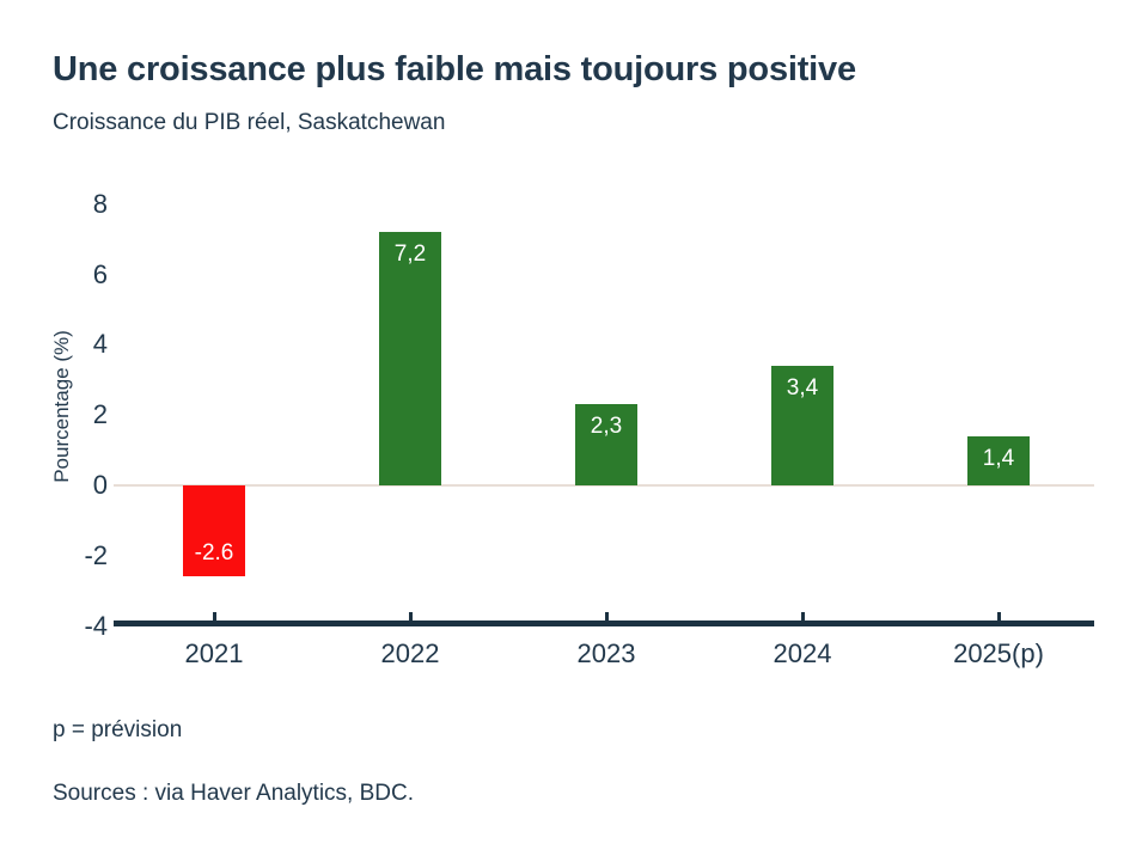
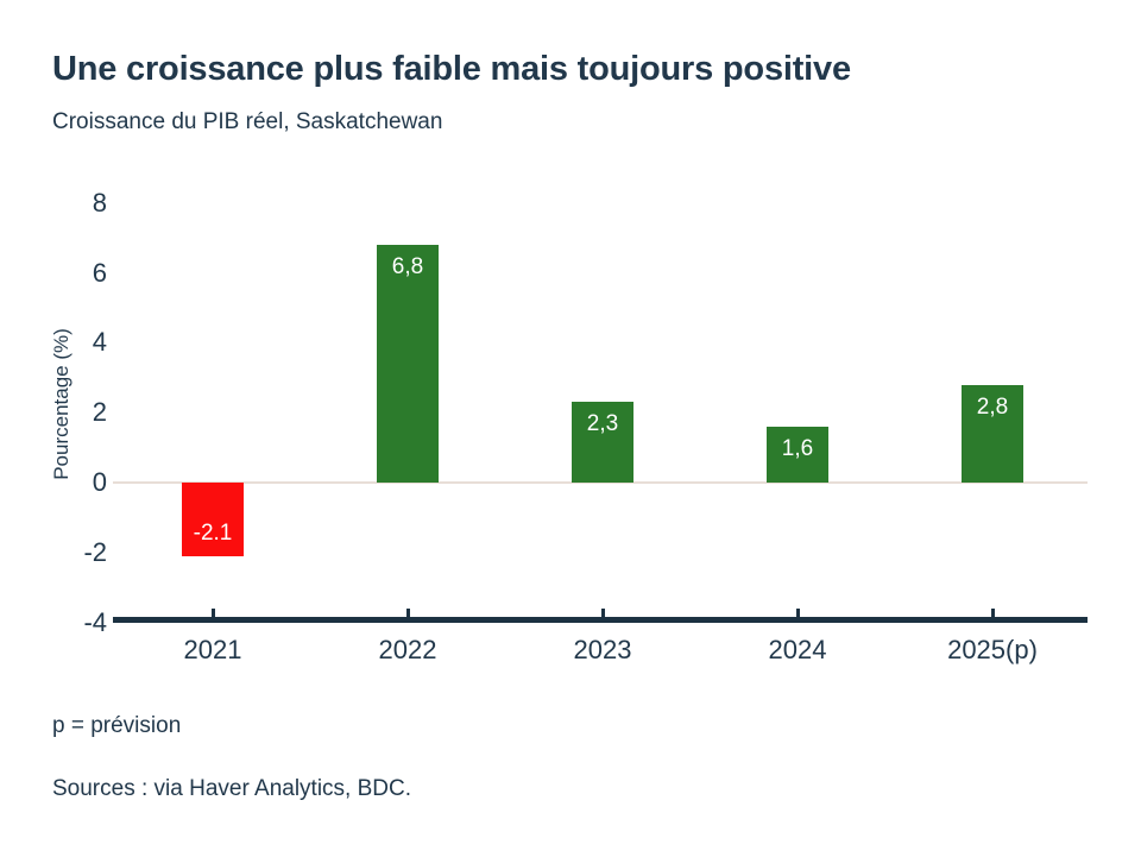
2021: -2.6 -> -2.1
2022: 7,2 -> 6,8
2024: 3,4 -> 1,6
2025(p): 1,4 -> 2,8
